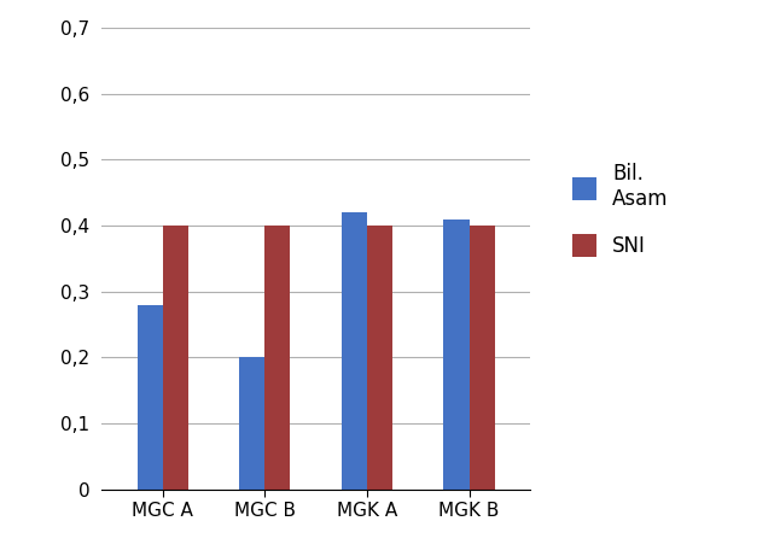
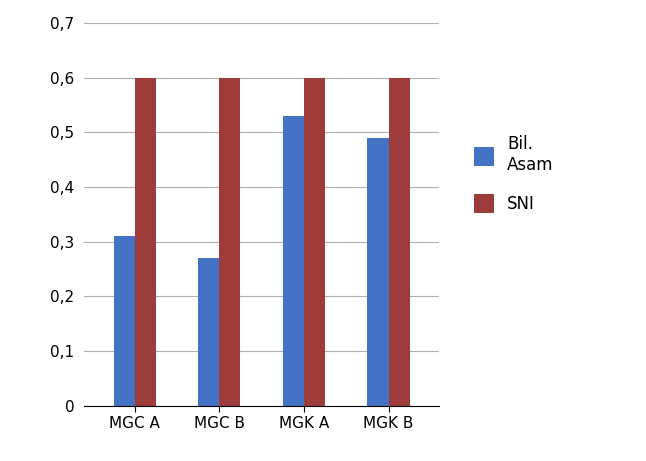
Bil. Asam/MGC A: 0,28 -> 0,31
SNI/MGC A: 0,4 -> 0,6
Bil. Asam/MGC B: 0,20 -> 0,27
SNI/MGC B: 0,4 -> 0,6
Bil. Asam/MGK A: 0,42 -> 0,53
SNI/MGK A: 0,4 -> 0,6
Bil. Asam/MGK B: 0,41 -> 0,49
SNI/MGK B: 0,4 -> 0,6
